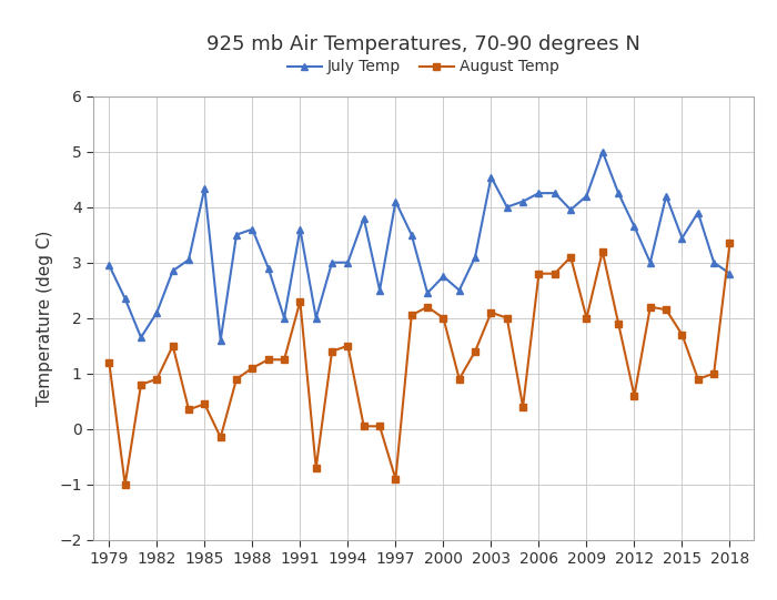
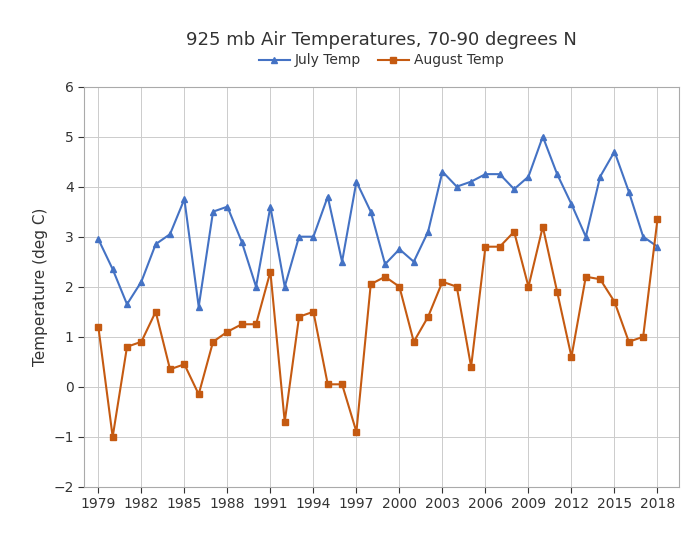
July Temp/1985: 4.34 -> 3.75
July Temp/2003: 4.54 -> 4.30
July Temp/2015: 3.44 -> 4.70
